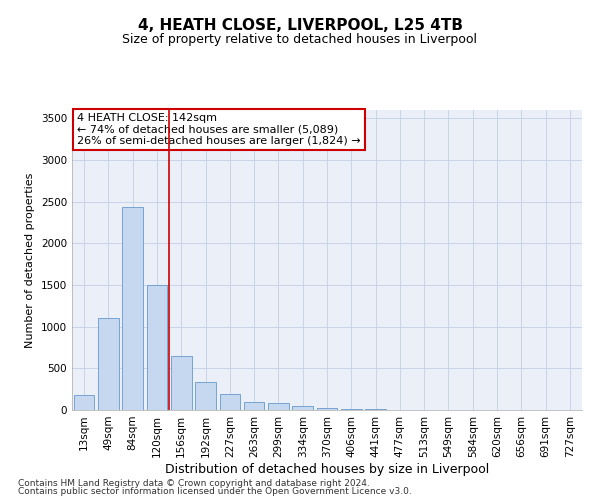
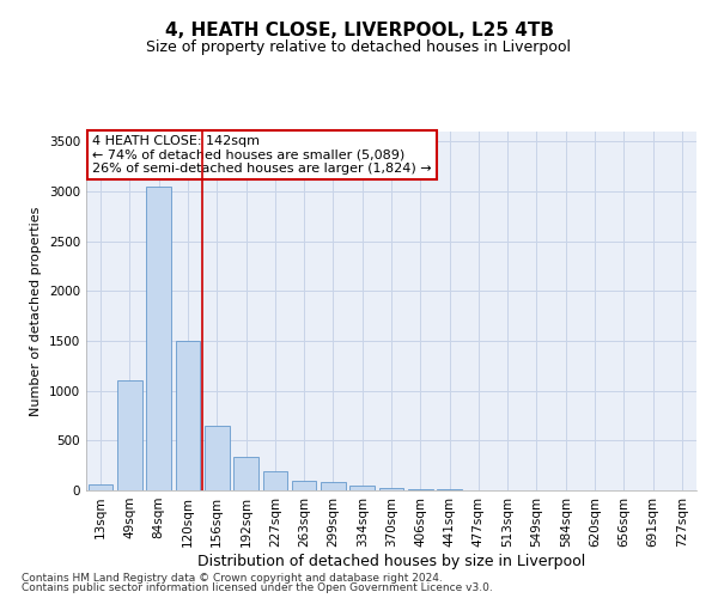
13sqm: 180 -> 60
84sqm: 2440 -> 3050
